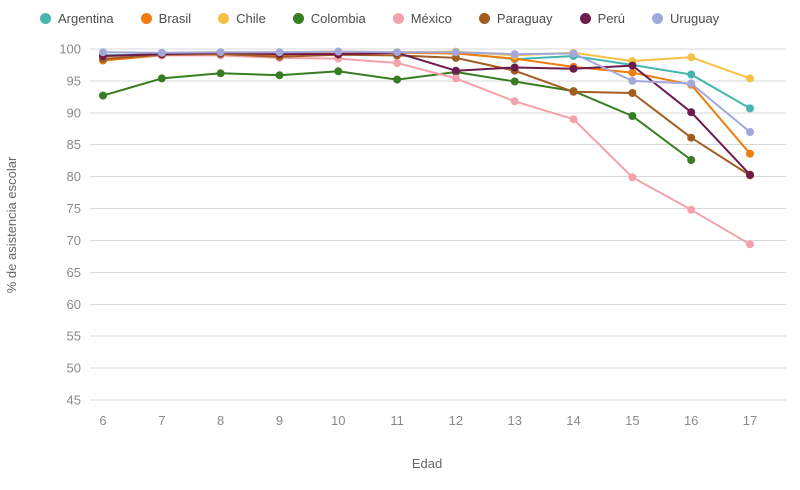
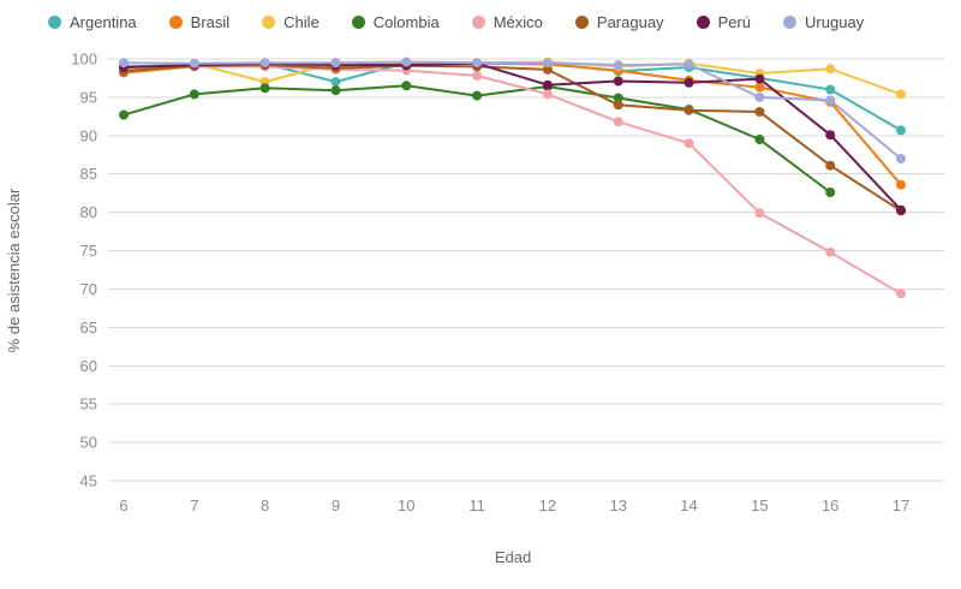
Chile/8: 100 -> 97
Argentina/9: 99 -> 97
Paraguay/13: 97 -> 94
